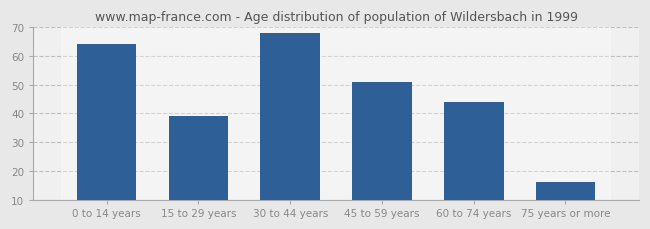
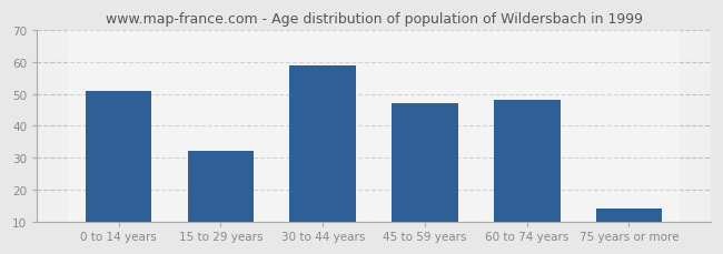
0 to 14 years: 64 -> 51
15 to 29 years: 39 -> 32
30 to 44 years: 68 -> 59
45 to 59 years: 51 -> 47
60 to 74 years: 44 -> 48
75 years or more: 16 -> 14
